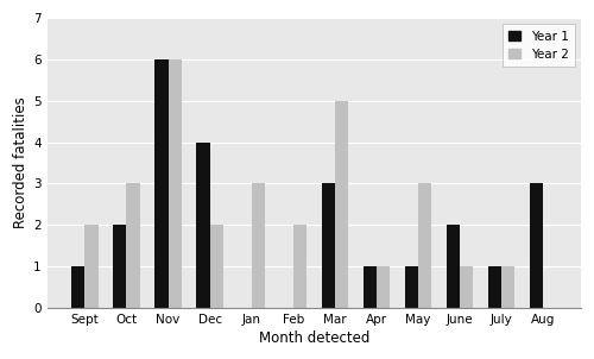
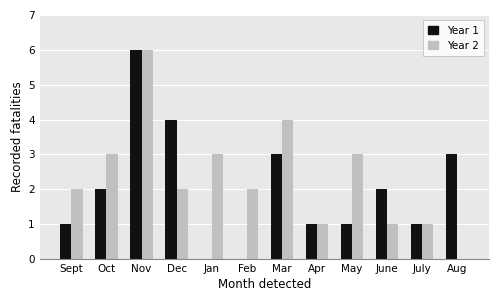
Year 2/Mar: 5 -> 4
